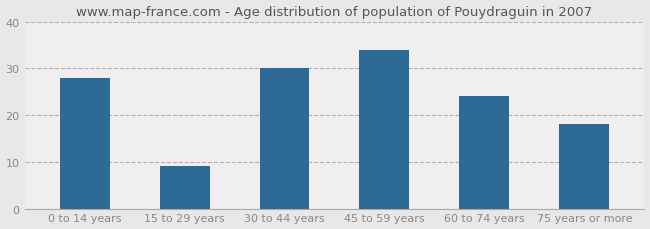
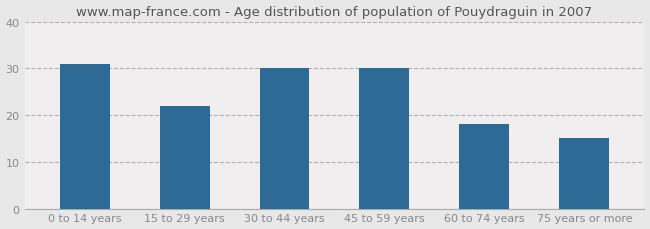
0 to 14 years: 28 -> 31
15 to 29 years: 9 -> 22
45 to 59 years: 34 -> 30
60 to 74 years: 24 -> 18
75 years or more: 18 -> 15
